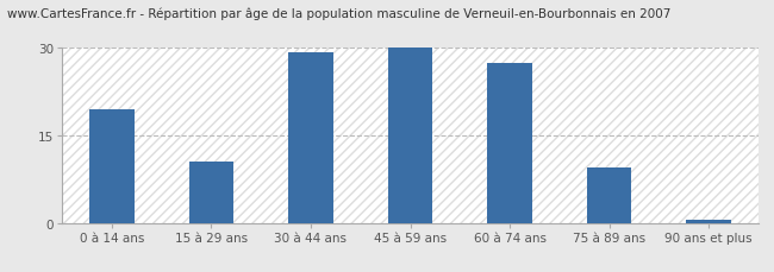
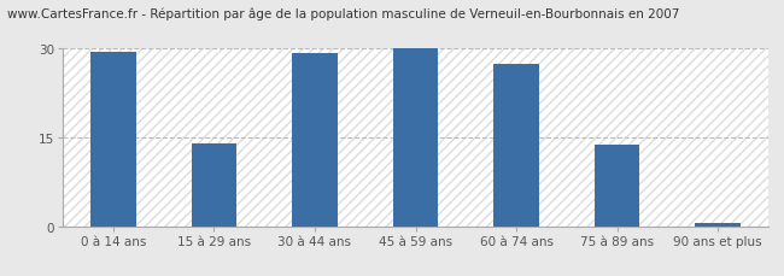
0 à 14 ans: 19.5 -> 29.5
15 à 29 ans: 10.5 -> 14.0
75 à 89 ans: 9.5 -> 13.8
